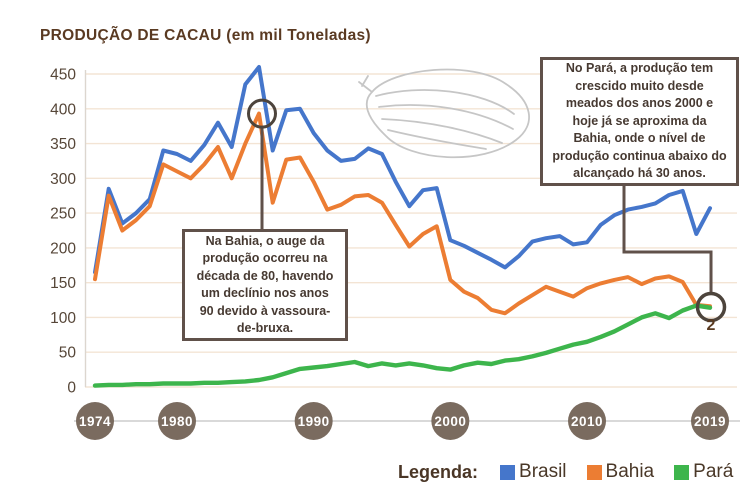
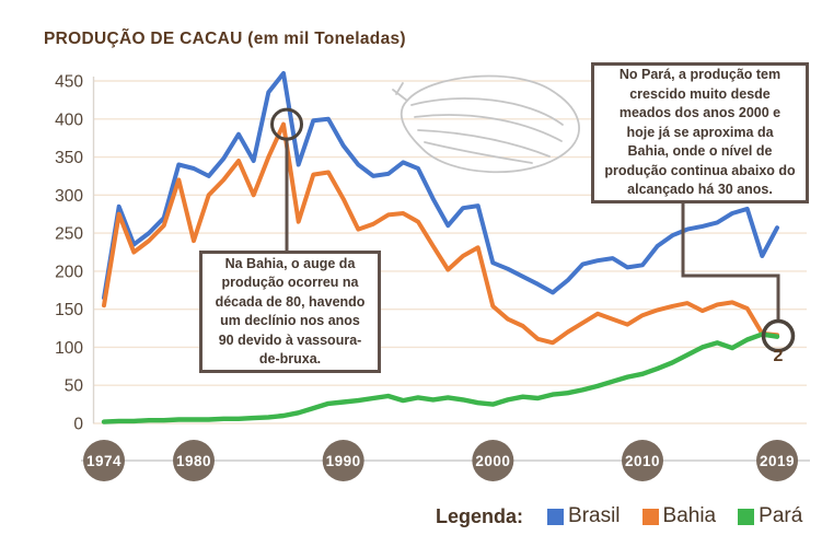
Bahia/1980: 310 -> 240
